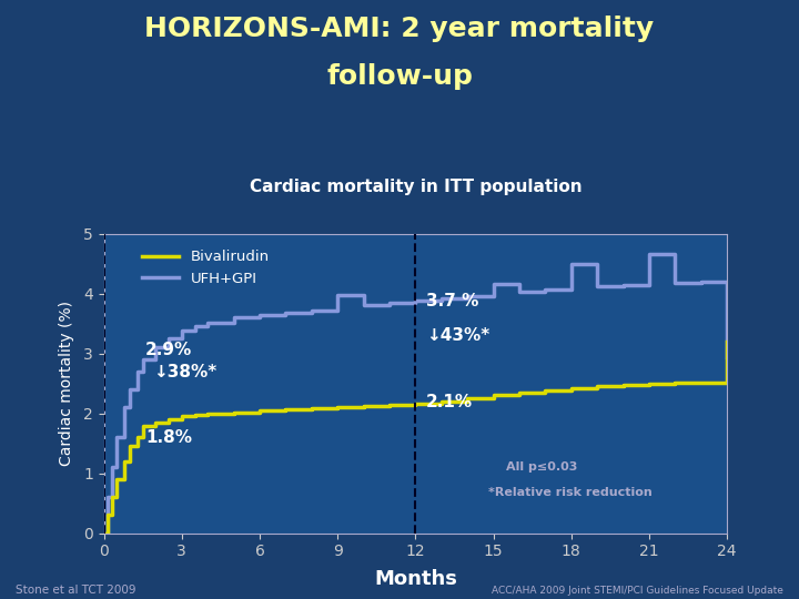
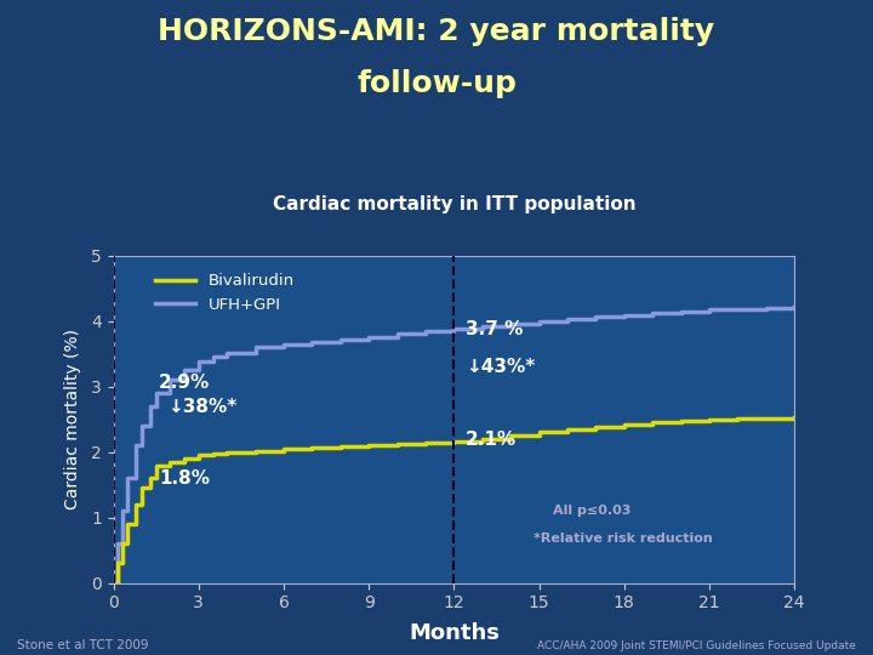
UFH+GPI/9: 3.98 -> 3.76
UFH+GPI/15: 4.16 -> 4.00
UFH+GPI/18: 4.50 -> 4.09
UFH+GPI/21: 4.66 -> 4.17
UFH+GPI/24: 2.94 -> 4.21
Bivalirudin/24: 3.20 -> 2.53
